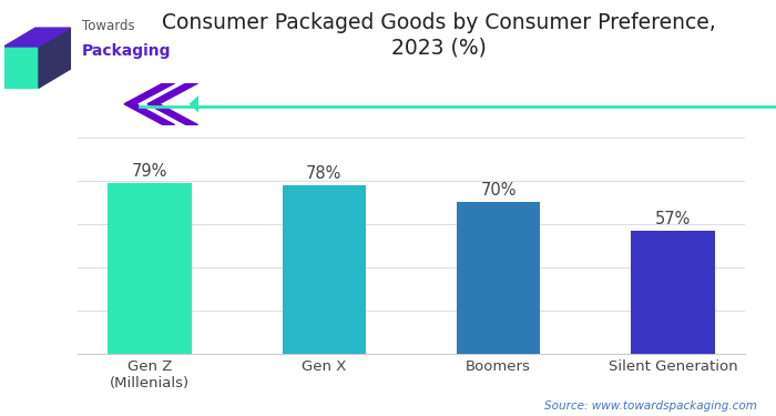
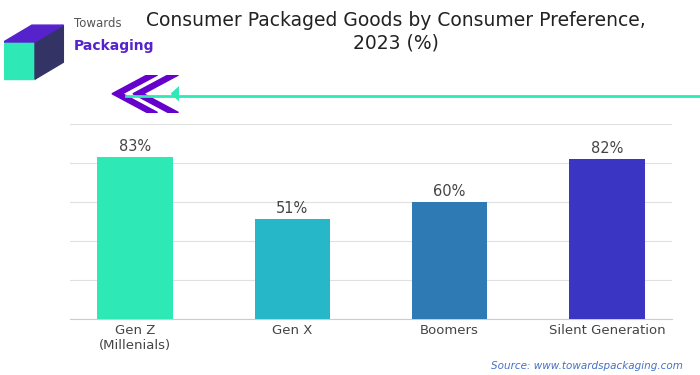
Gen Z (Millenials): 79% -> 83%
Gen X: 78% -> 51%
Boomers: 70% -> 60%
Silent Generation: 57% -> 82%
